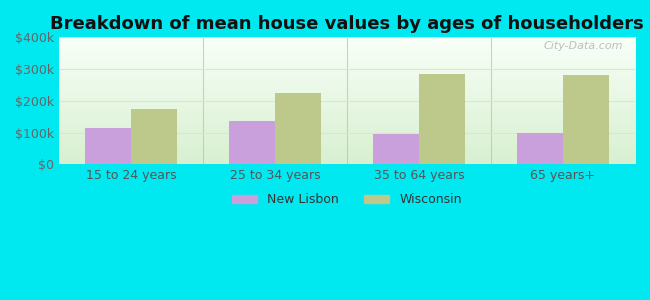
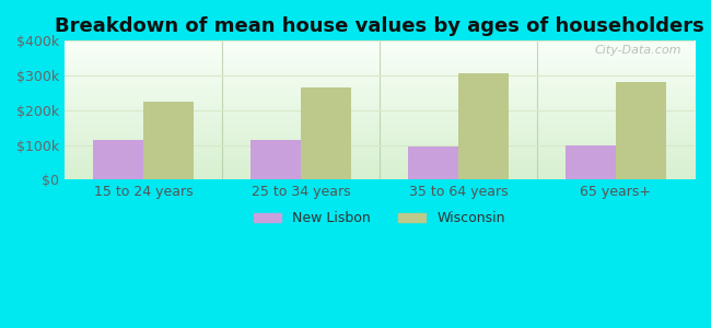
Wisconsin/15 to 24 years: $175k -> $225k
New Lisbon/25 to 34 years: $135k -> $115k
Wisconsin/25 to 34 years: $225k -> $265k
Wisconsin/35 to 64 years: $285k -> $305k
